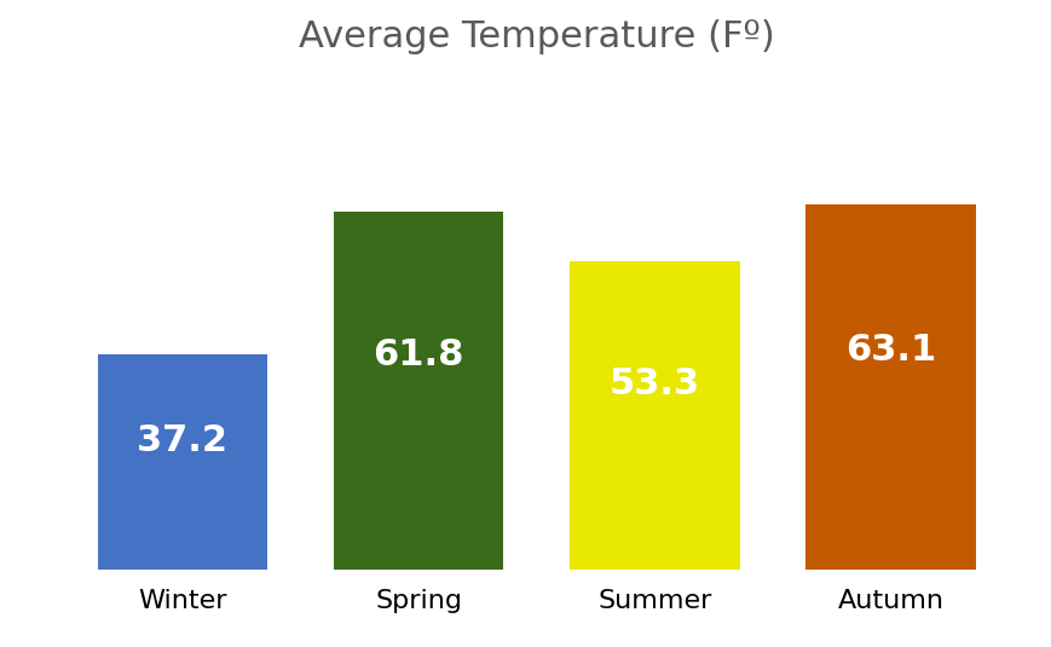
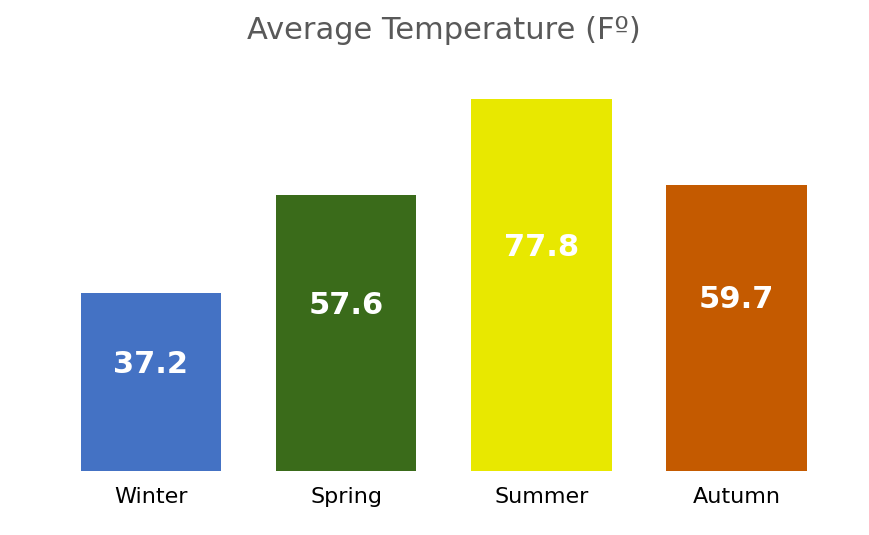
Spring: 61.8 -> 57.6
Summer: 53.3 -> 77.8
Autumn: 63.1 -> 59.7
